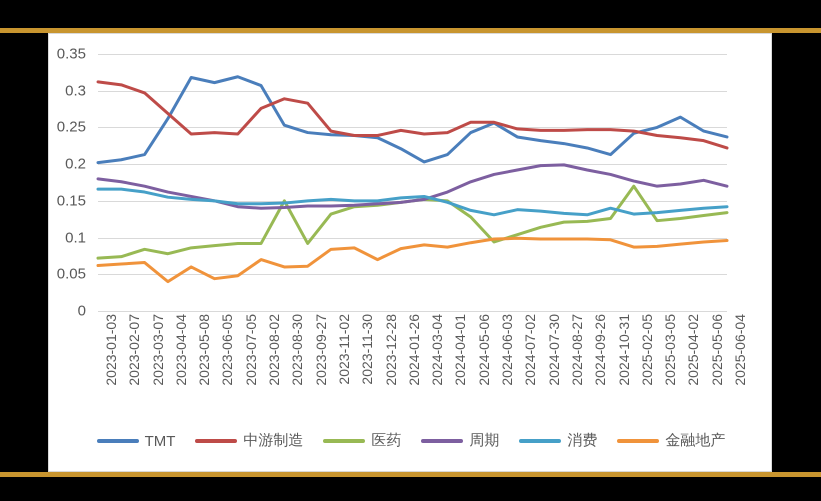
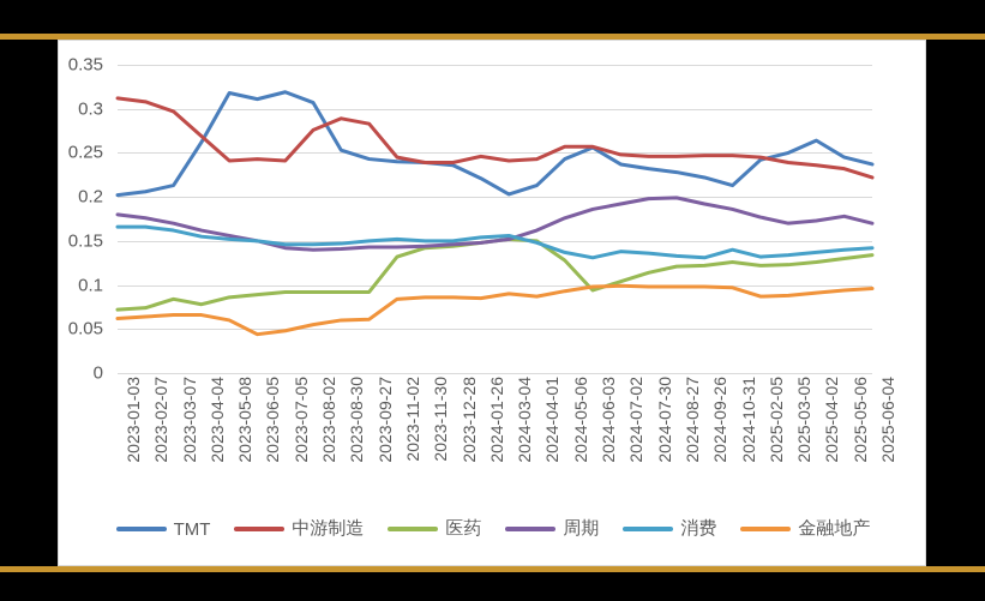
金融地产/2023-04-04: 0.04 -> 0.07
金融地产/2023-08-02: 0.07 -> 0.06
医药/2023-08-30: 0.15 -> 0.09
金融地产/2023-12-28: 0.07 -> 0.09
医药/2025-02-05: 0.17 -> 0.12
